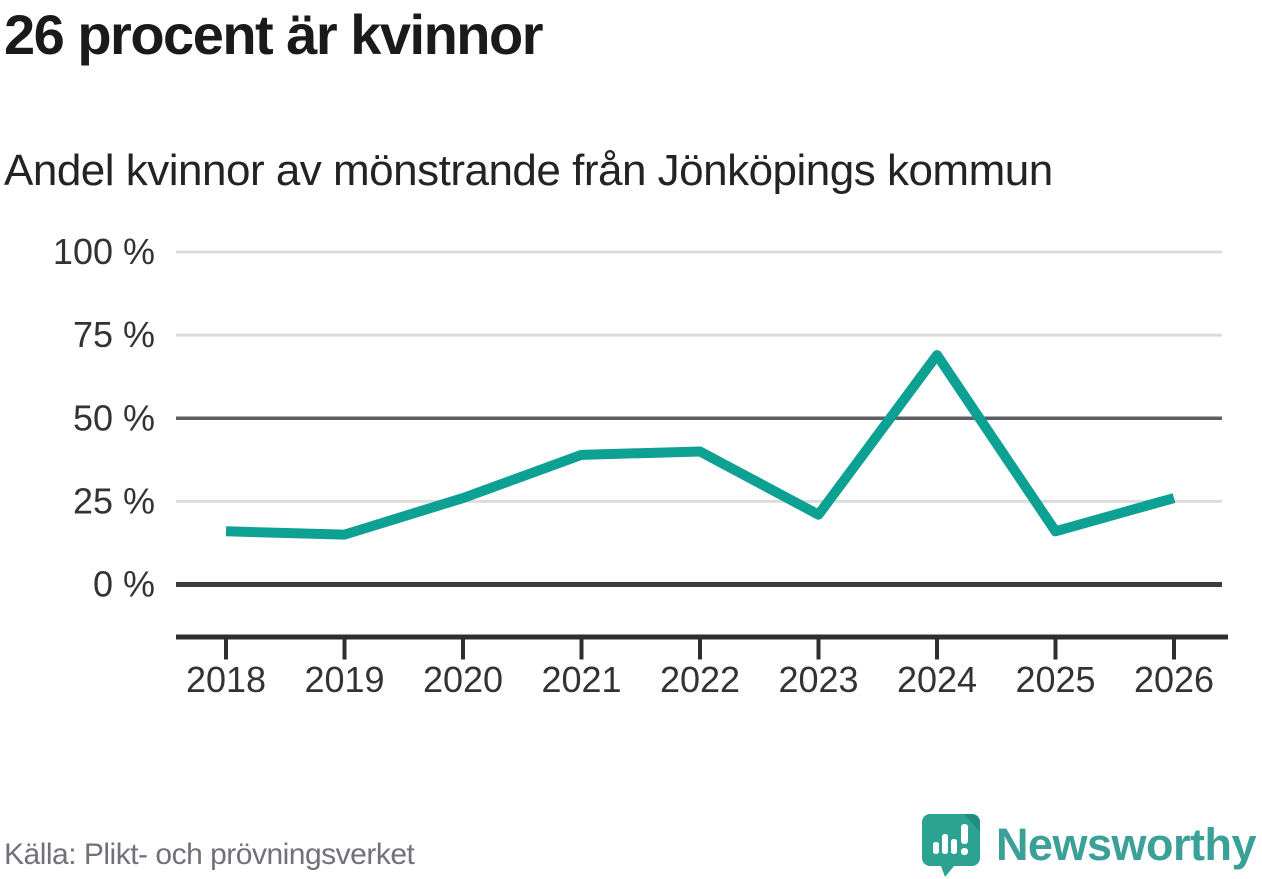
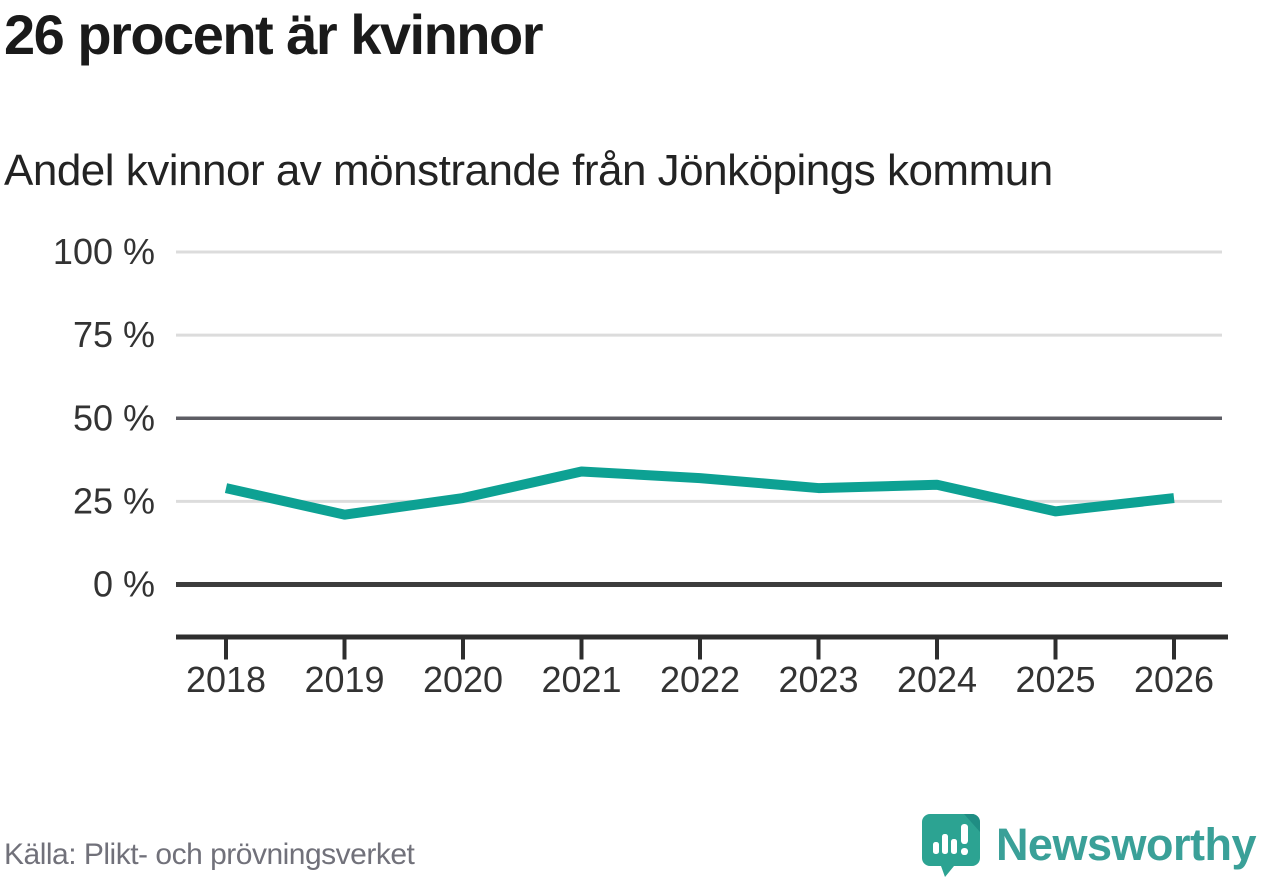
2018: 16% -> 29%
2019: 15% -> 21%
2021: 39% -> 34%
2022: 40% -> 32%
2023: 21% -> 29%
2024: 69% -> 30%
2025: 16% -> 22%
